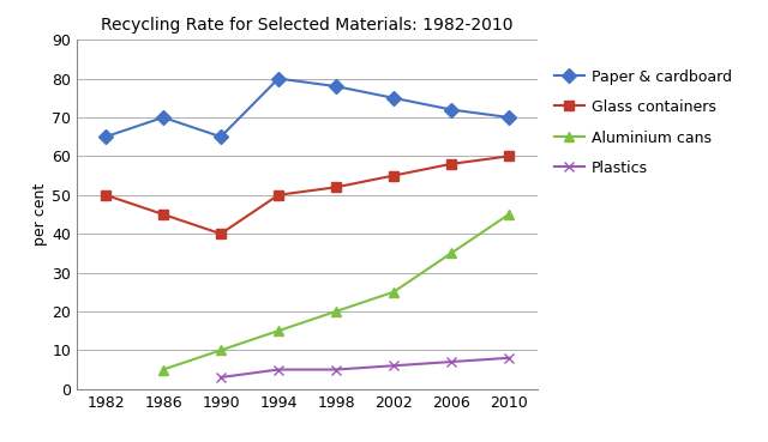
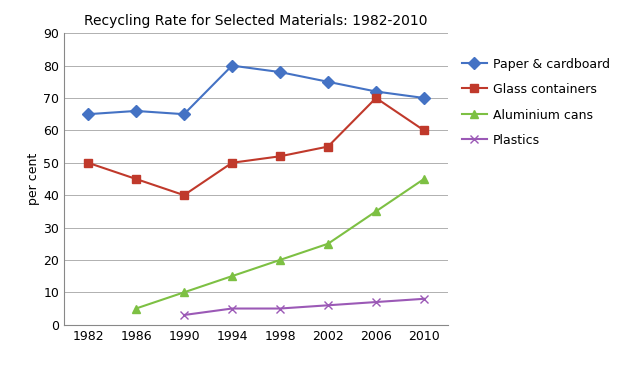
Paper & cardboard/1986: 70 -> 66
Glass containers/2006: 58 -> 70
